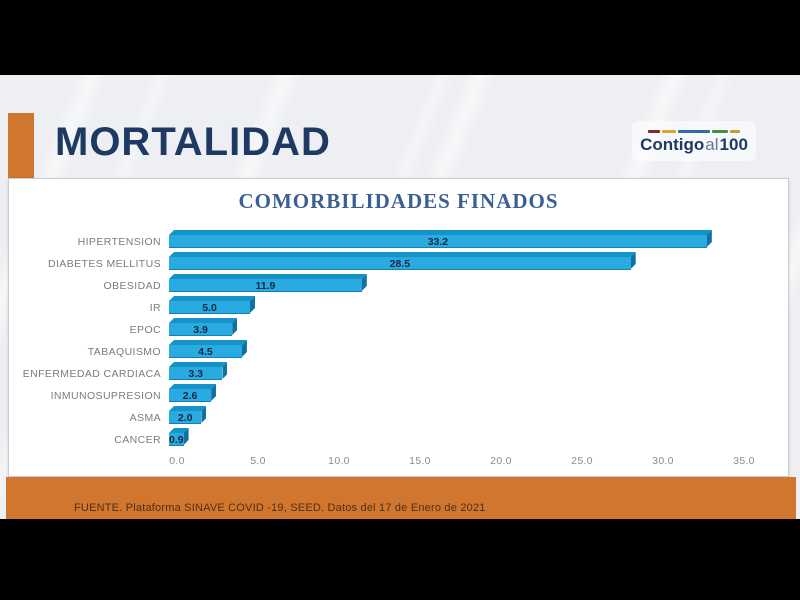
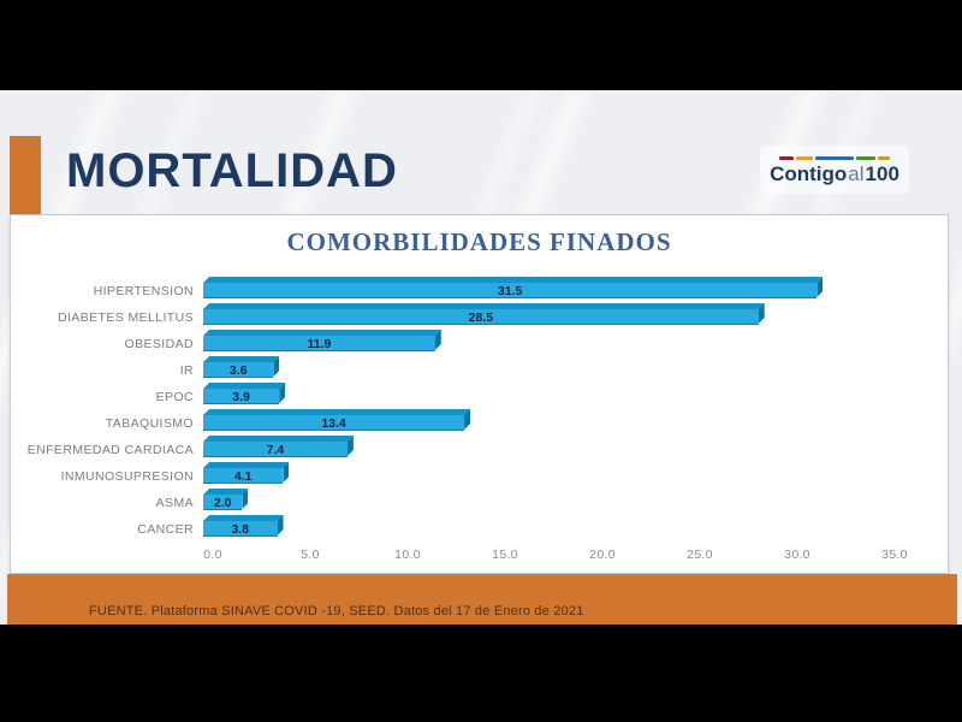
HIPERTENSION: 33.2 -> 31.5
IR: 5.0 -> 3.6
TABAQUISMO: 4.5 -> 13.4
ENFERMEDAD CARDIACA: 3.3 -> 7.4
INMUNOSUPRESION: 2.6 -> 4.1
CANCER: 0.9 -> 3.8
